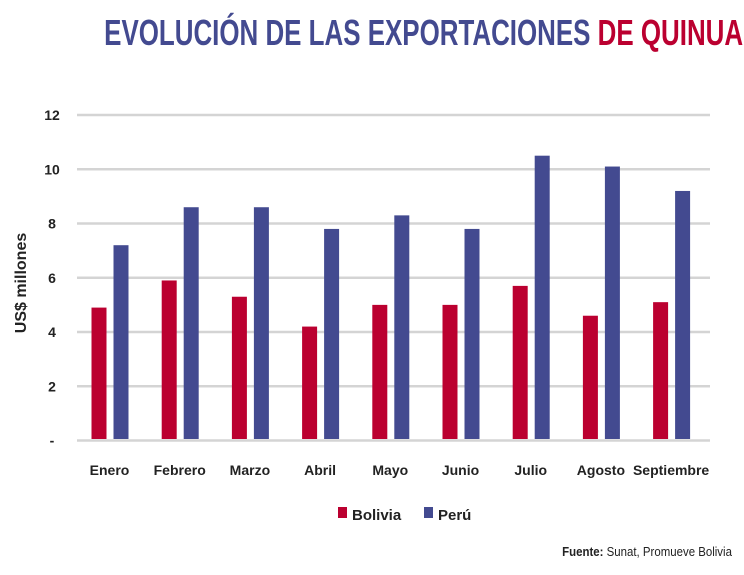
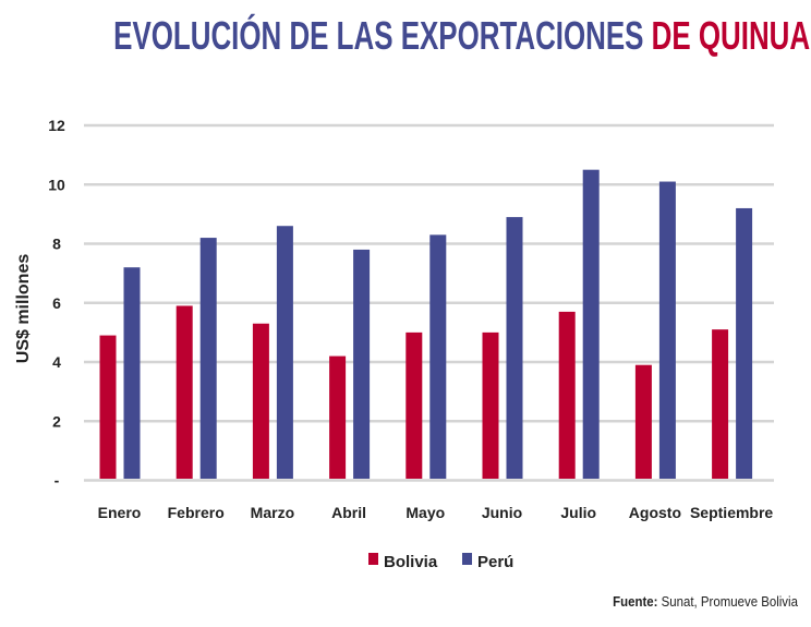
Perú/Febrero: 8.6 -> 8.2
Perú/Junio: 7.8 -> 8.9
Bolivia/Agosto: 4.6 -> 3.9
